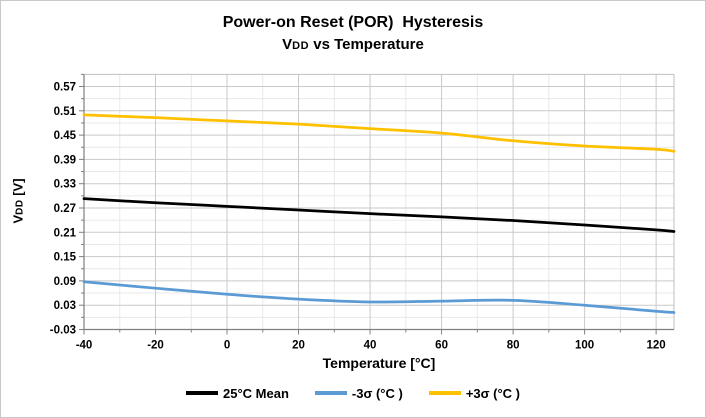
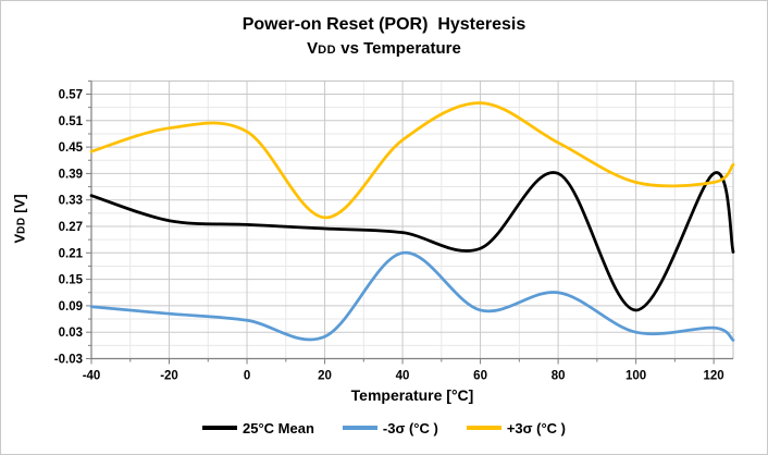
25°C Mean/-40: 0.29 -> 0.34
+3σ (°C )/-40: 0.50 -> 0.44
-3σ (°C )/20: 0.04 -> 0.02
+3σ (°C )/20: 0.48 -> 0.29
-3σ (°C )/40: 0.04 -> 0.21
25°C Mean/60: 0.25 -> 0.22
-3σ (°C )/60: 0.04 -> 0.08
+3σ (°C )/60: 0.46 -> 0.55
25°C Mean/80: 0.24 -> 0.39
-3σ (°C )/80: 0.04 -> 0.12
+3σ (°C )/80: 0.44 -> 0.46
25°C Mean/100: 0.23 -> 0.08
+3σ (°C )/100: 0.42 -> 0.37
25°C Mean/120: 0.22 -> 0.39
-3σ (°C )/120: 0.01 -> 0.04
+3σ (°C )/120: 0.41 -> 0.37
